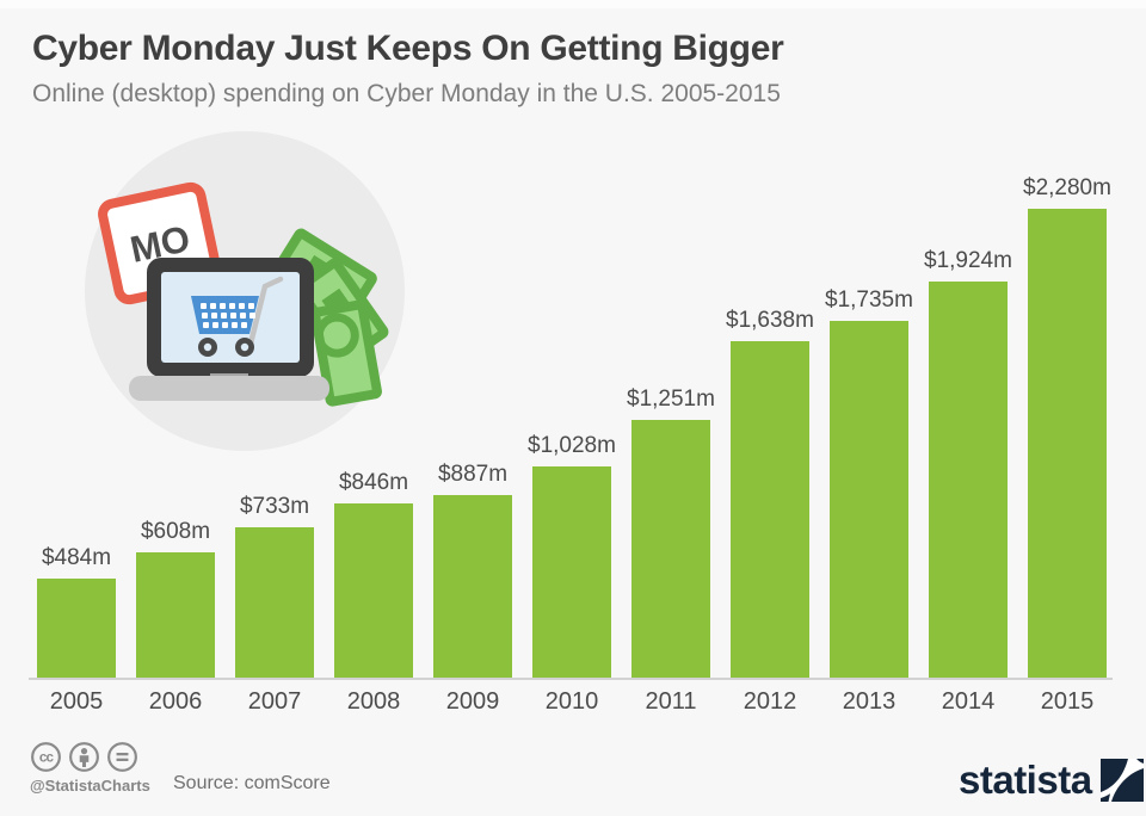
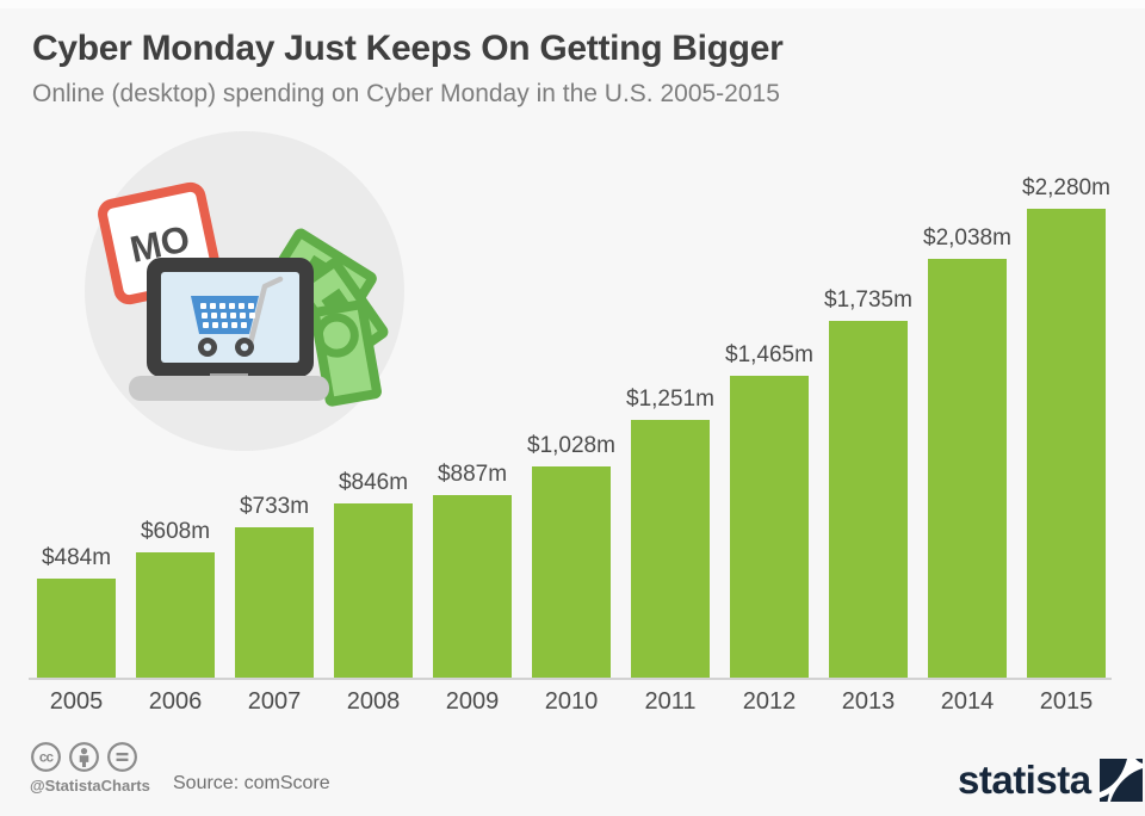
2012: $1,638m -> $1,465m
2014: $1,924m -> $2,038m
